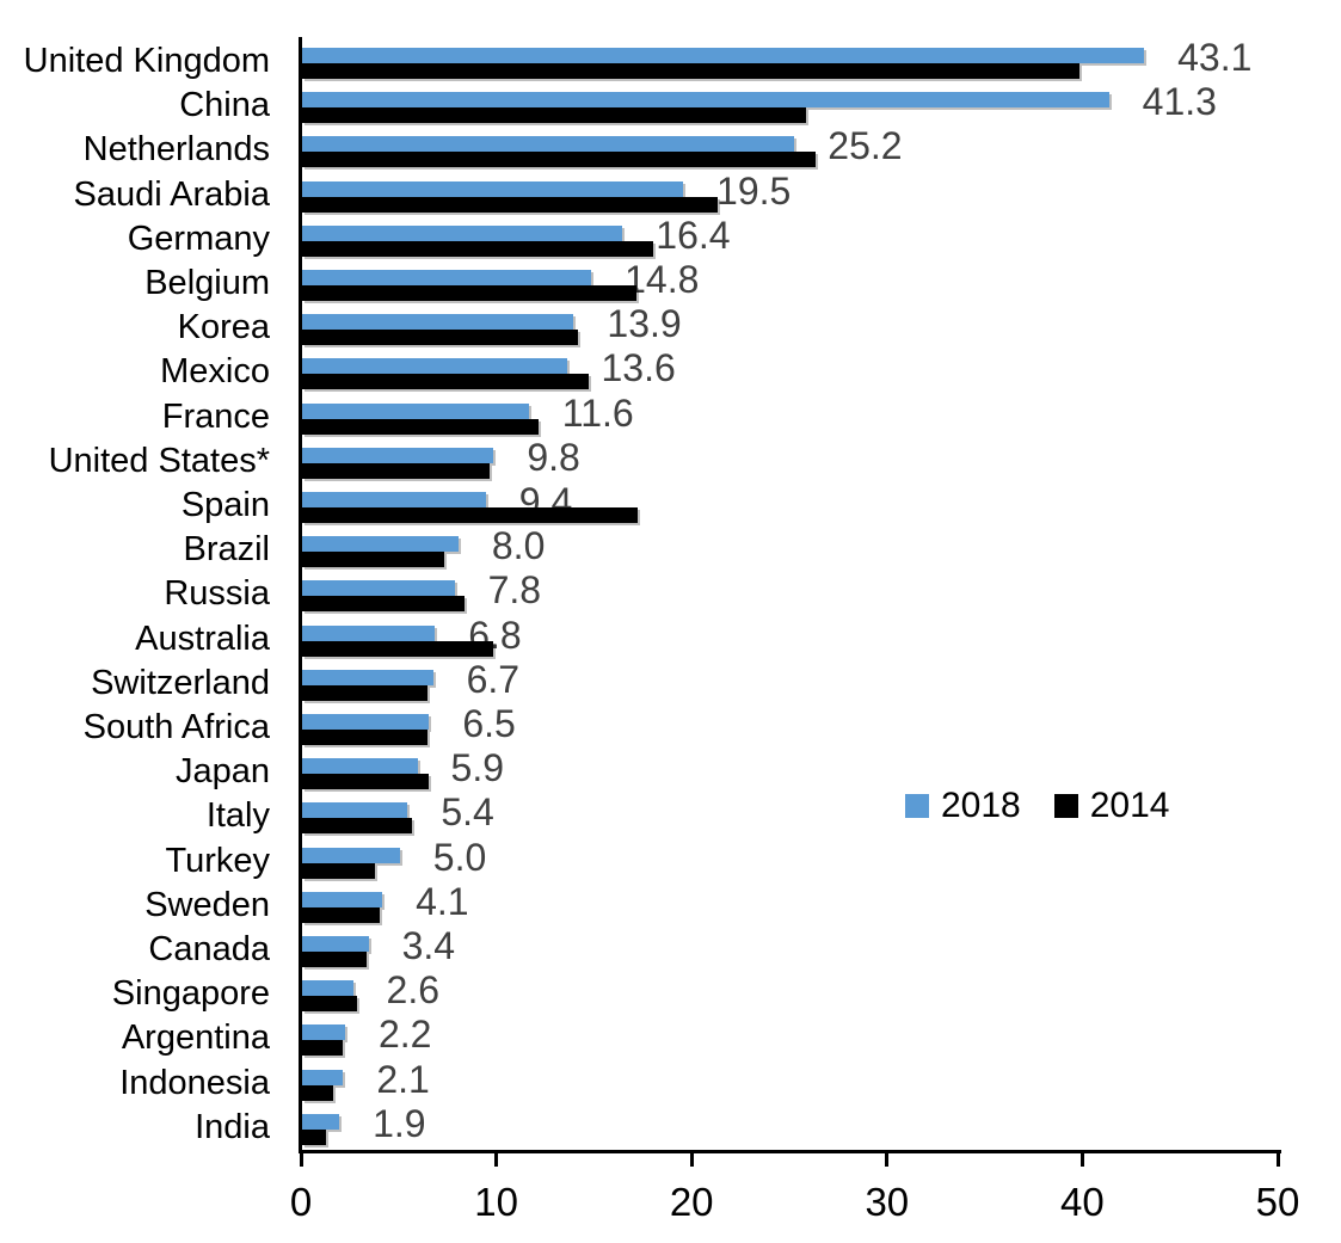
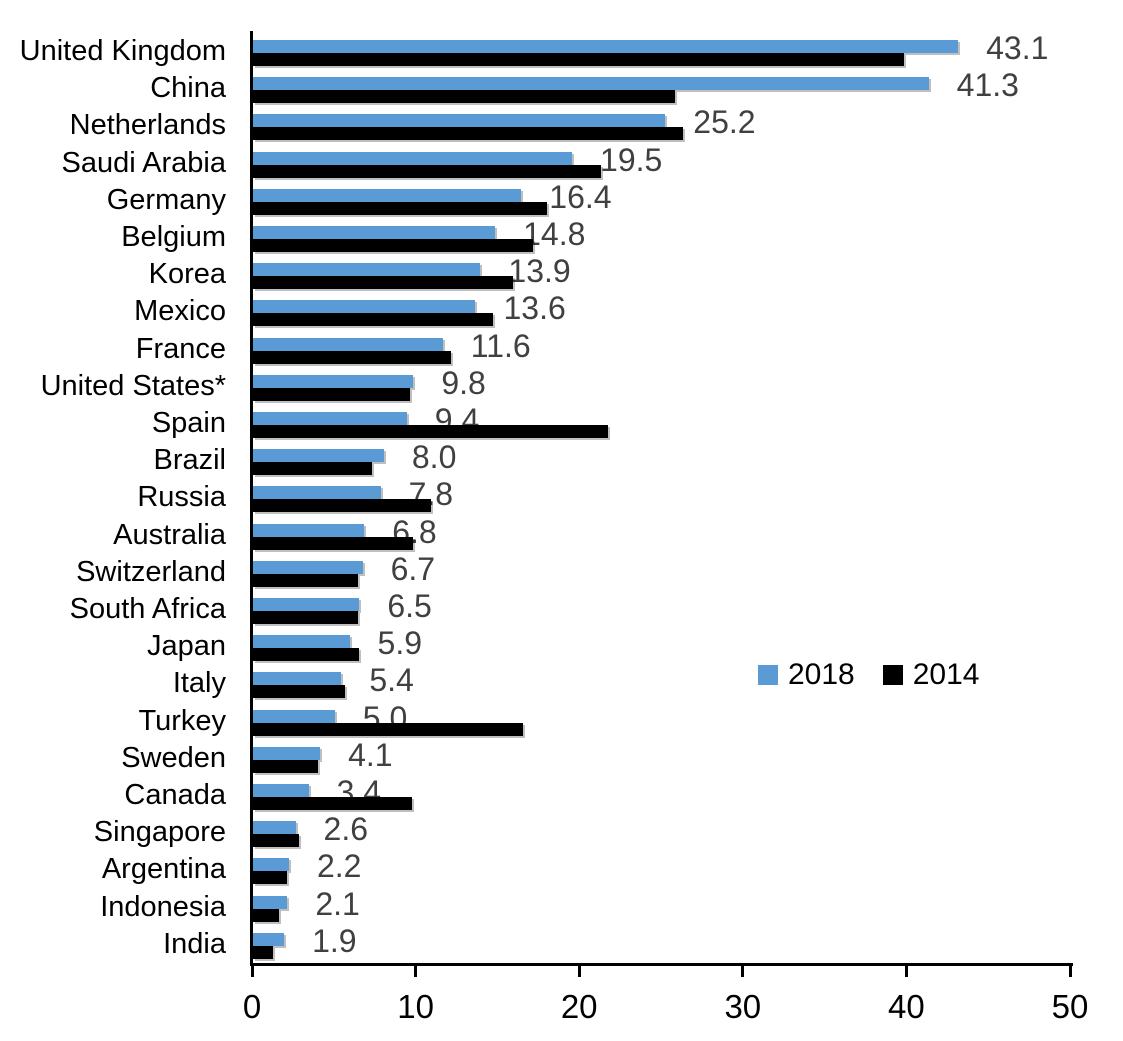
2014/Korea: 14.1 -> 15.9
2014/Spain: 17.2 -> 21.7
2014/Russia: 8.3 -> 10.9
2014/Turkey: 3.7 -> 16.5
2014/Canada: 3.3 -> 9.7
